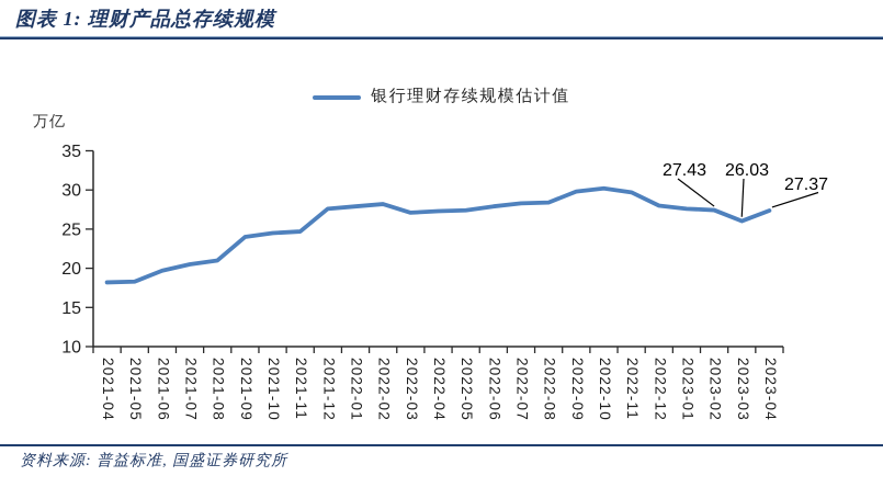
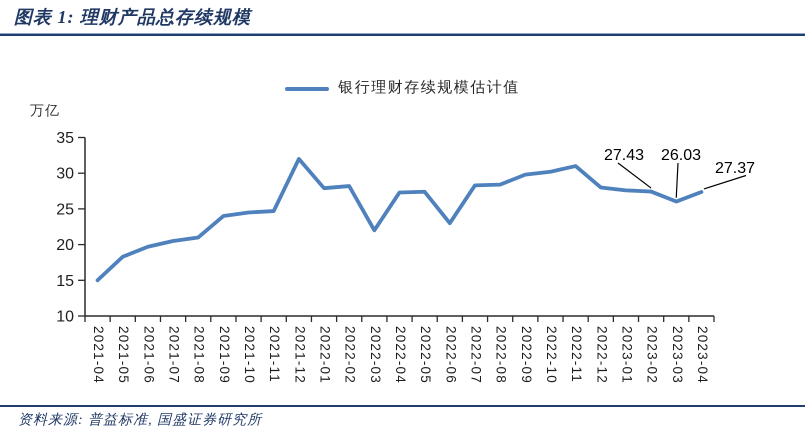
2021-04: 18 -> 15
2021-12: 28 -> 32
2022-03: 27 -> 22
2022-06: 28 -> 23
2022-11: 30 -> 31
